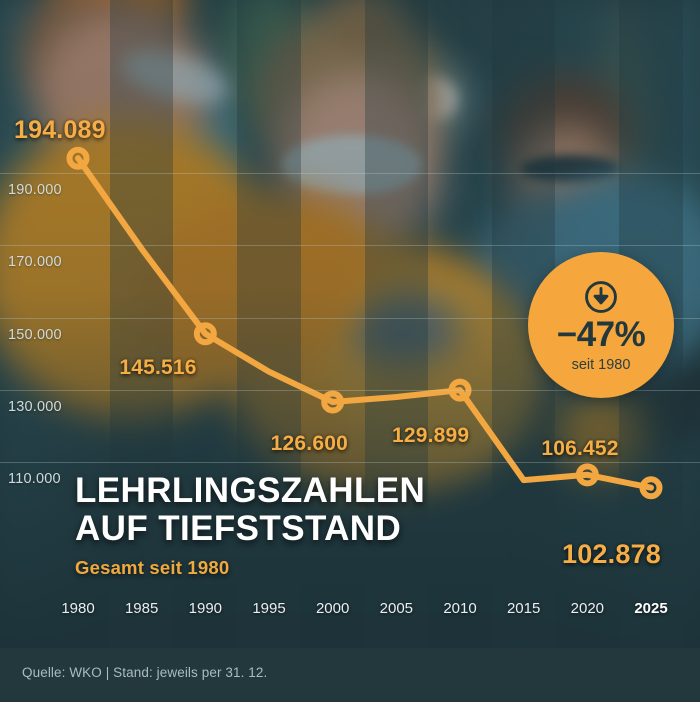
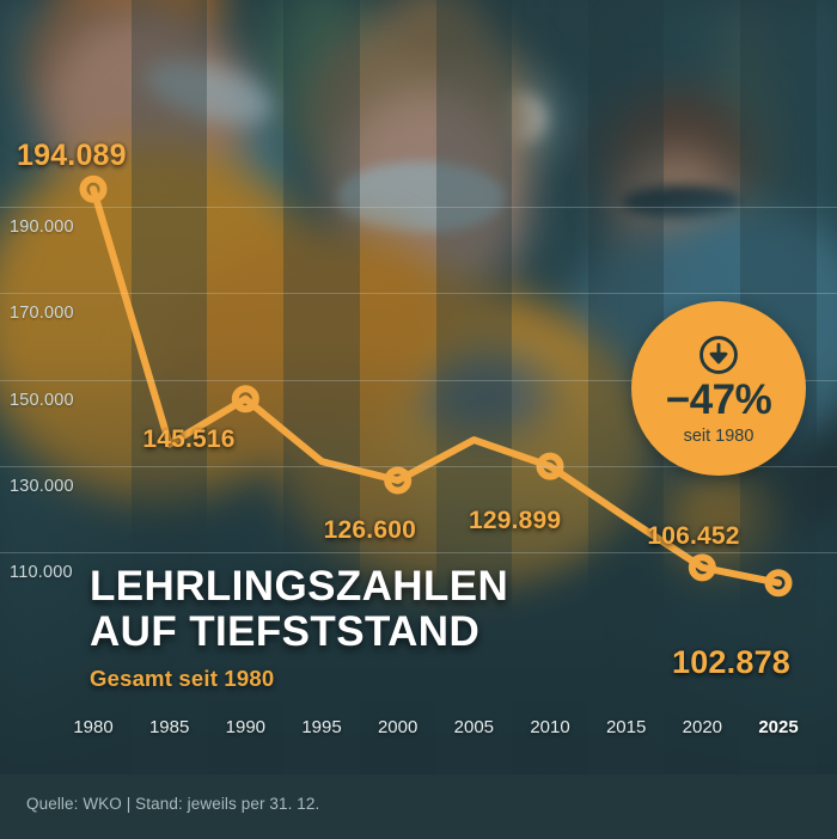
1985: 169000 -> 135000
1995: 135000 -> 131000
2005: 128000 -> 136000
2015: 105000 -> 118000
